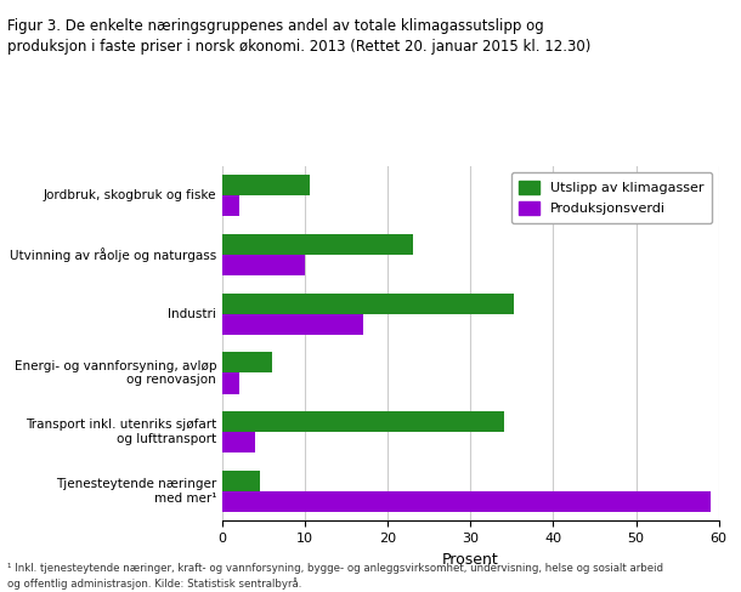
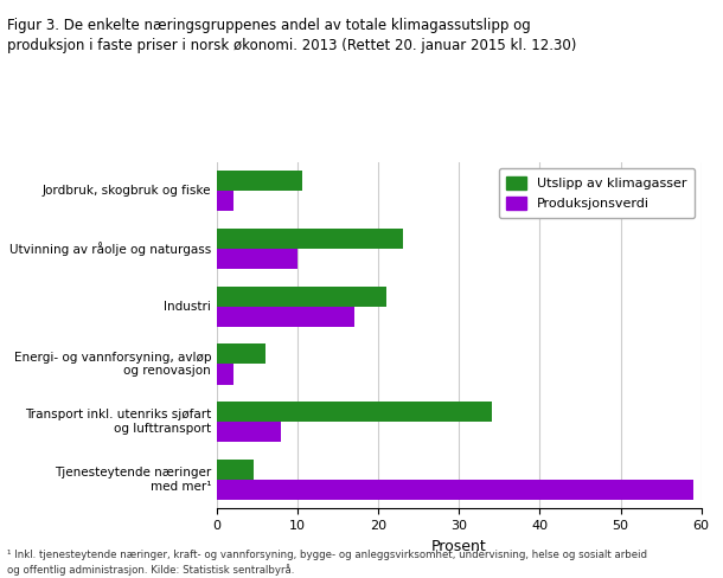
Utslipp av klimagasser/Industri: 35.2 -> 21.0
Produksjonsverdi/Transport inkl. utenriks sjøfart og lufttransport: 4 -> 8
